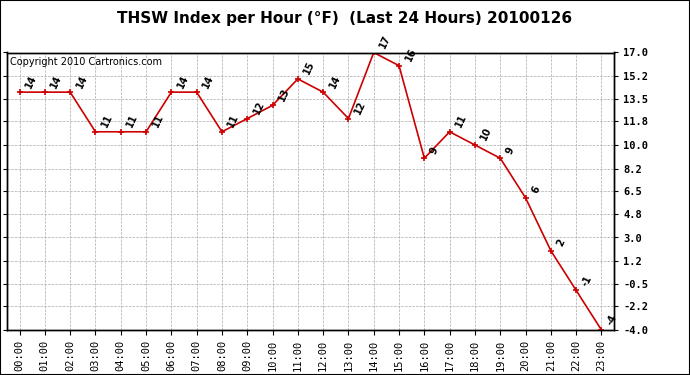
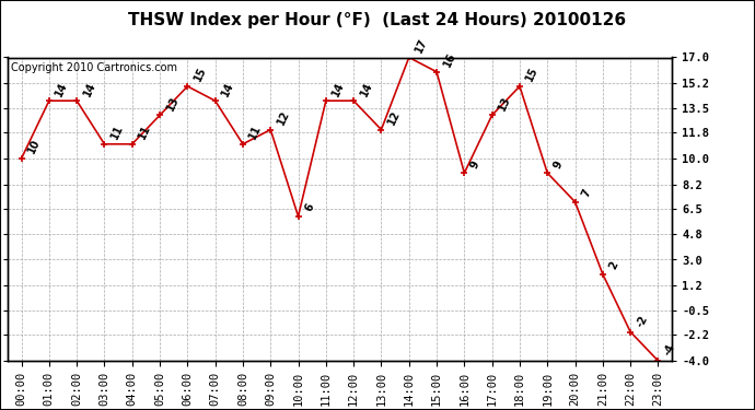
00:00: 14 -> 10
05:00: 11 -> 13
06:00: 14 -> 15
10:00: 13 -> 6
11:00: 15 -> 14
17:00: 11 -> 13
18:00: 10 -> 15
20:00: 6 -> 7
22:00: -1 -> -2
